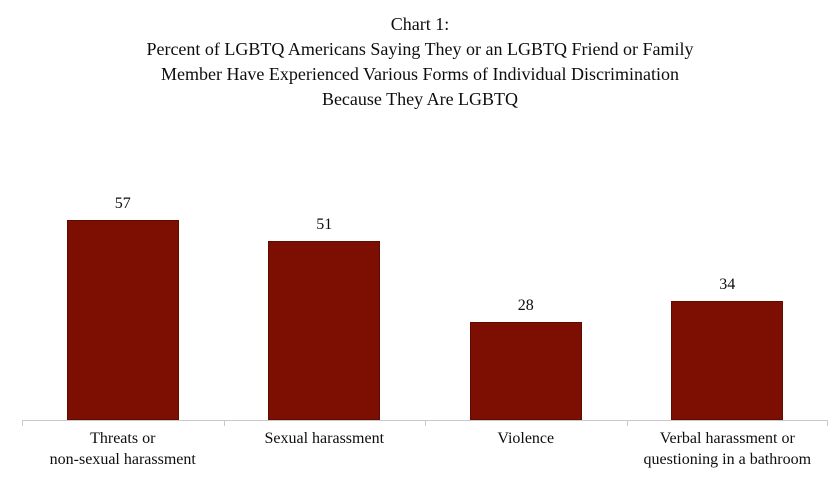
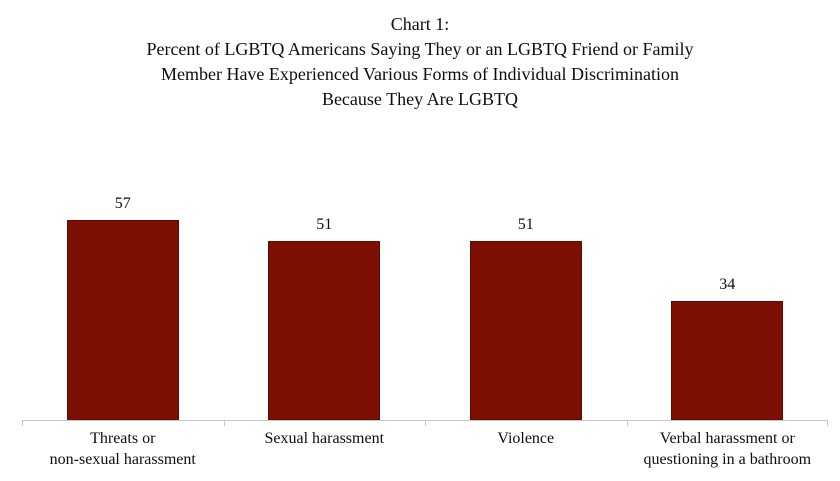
Violence: 28 -> 51
